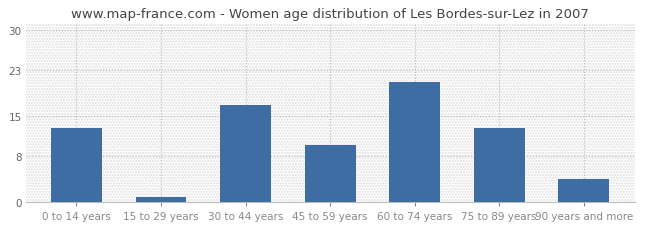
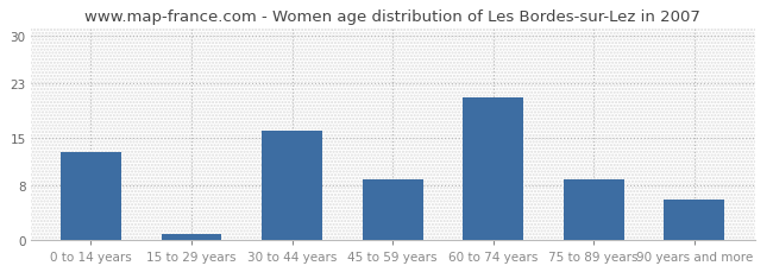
30 to 44 years: 17 -> 16
45 to 59 years: 10 -> 9
75 to 89 years: 13 -> 9
90 years and more: 4 -> 6
